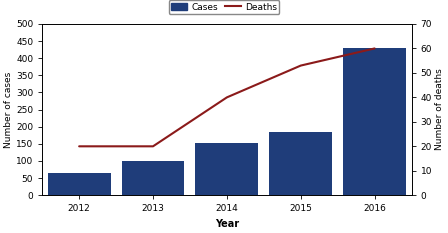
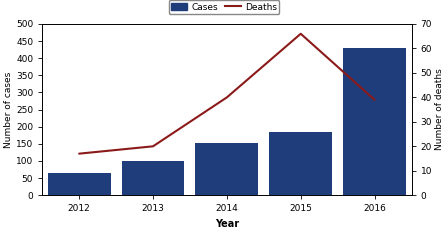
Deaths/2012: 20 -> 17
Deaths/2015: 53 -> 66
Deaths/2016: 60 -> 39
